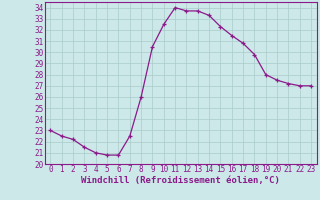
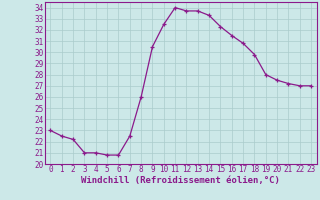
3: 21.5 -> 21.0
